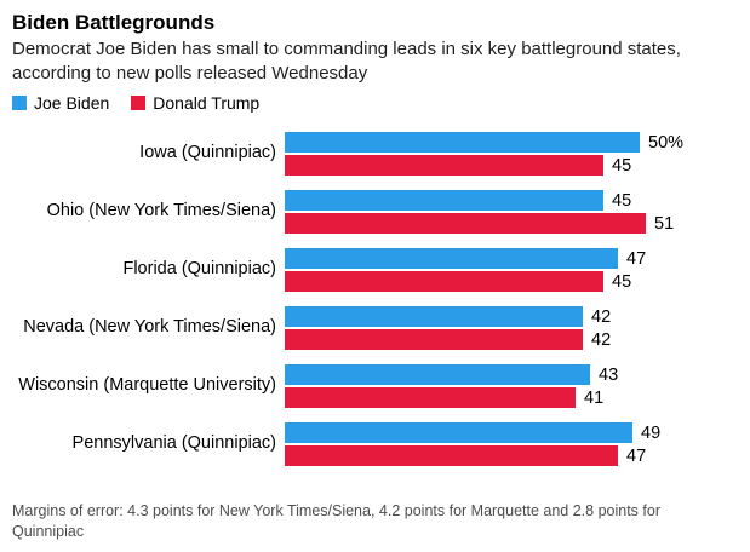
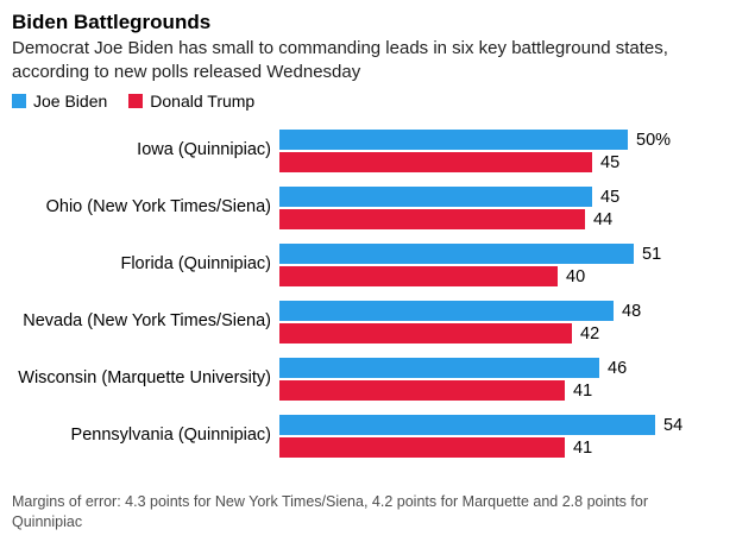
Donald Trump/Ohio (New York Times/Siena): 51 -> 44
Joe Biden/Florida (Quinnipiac): 47 -> 51
Donald Trump/Florida (Quinnipiac): 45 -> 40
Joe Biden/Nevada (New York Times/Siena): 42 -> 48
Joe Biden/Wisconsin (Marquette University): 43 -> 46
Joe Biden/Pennsylvania (Quinnipiac): 49 -> 54
Donald Trump/Pennsylvania (Quinnipiac): 47 -> 41
